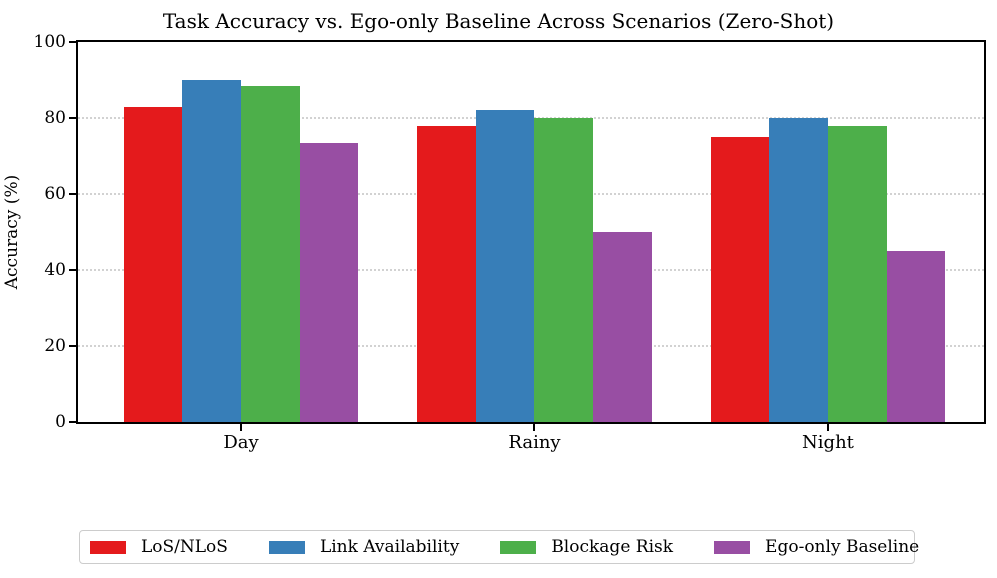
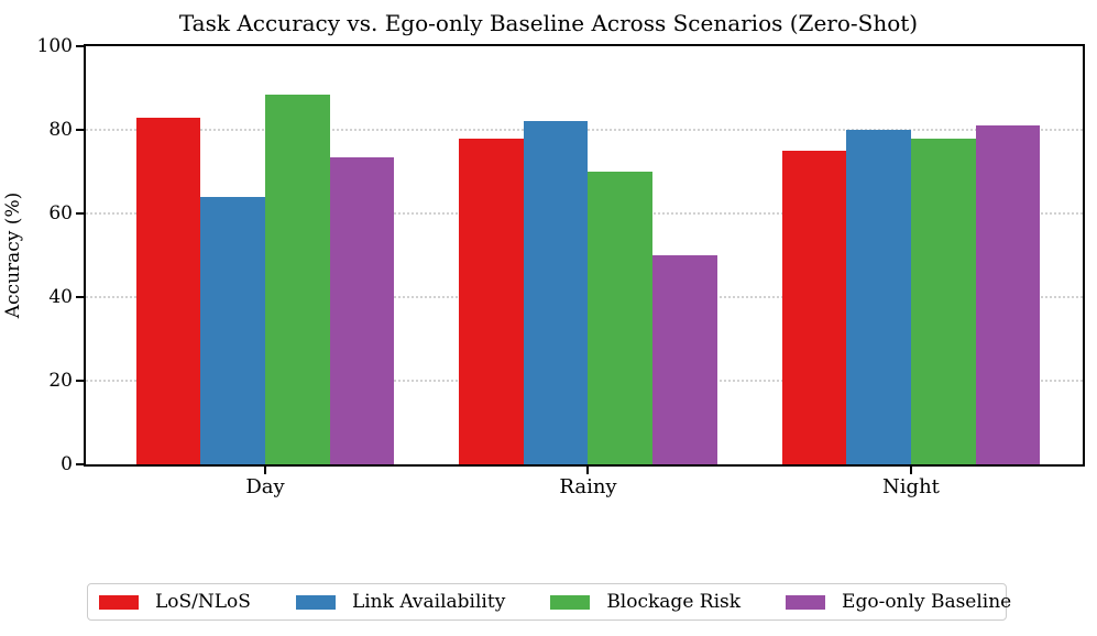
Link Availability/Day: 90 -> 64
Blockage Risk/Rainy: 80 -> 70
Ego-only Baseline/Night: 45 -> 81
